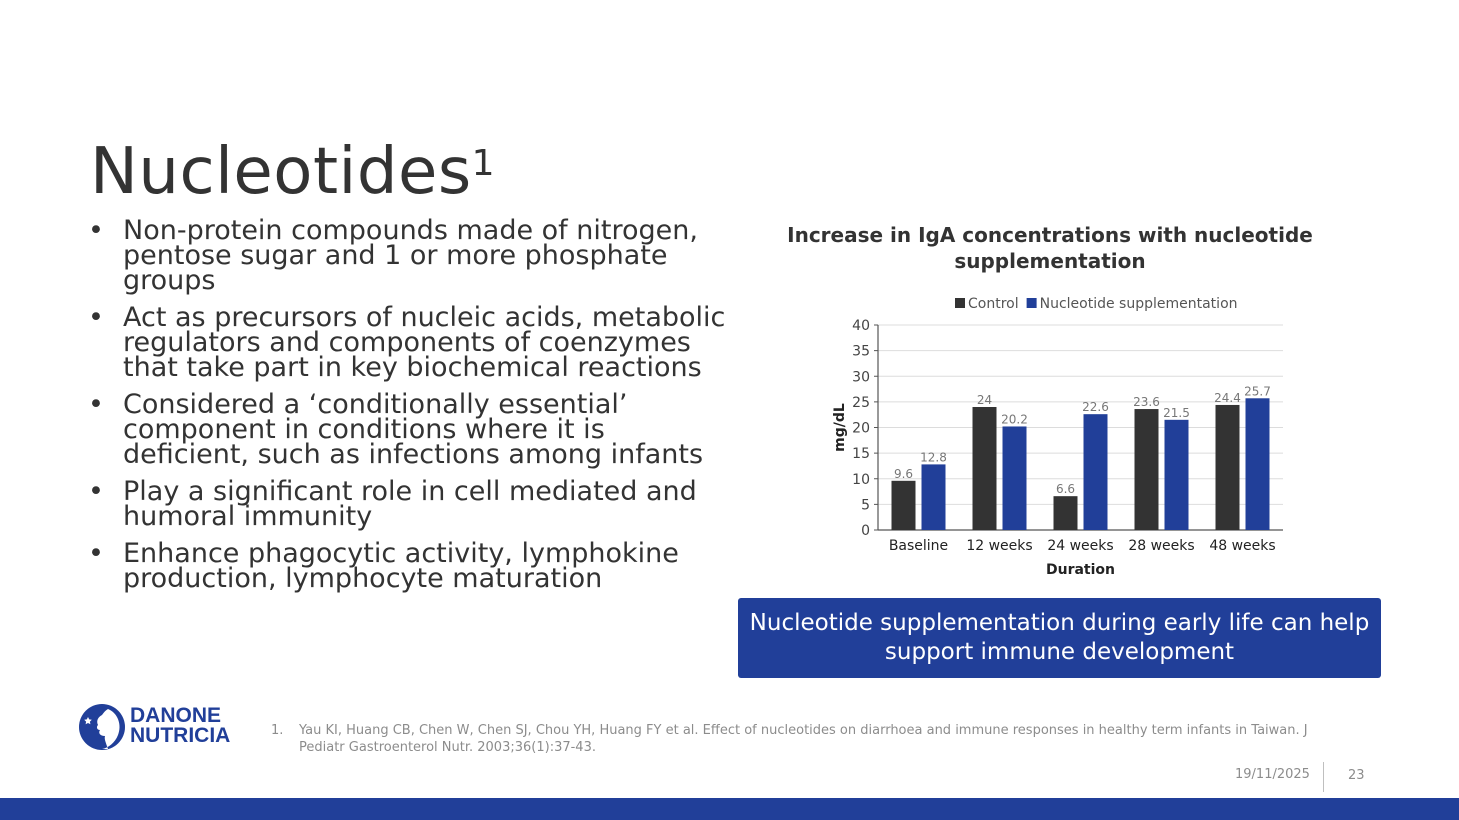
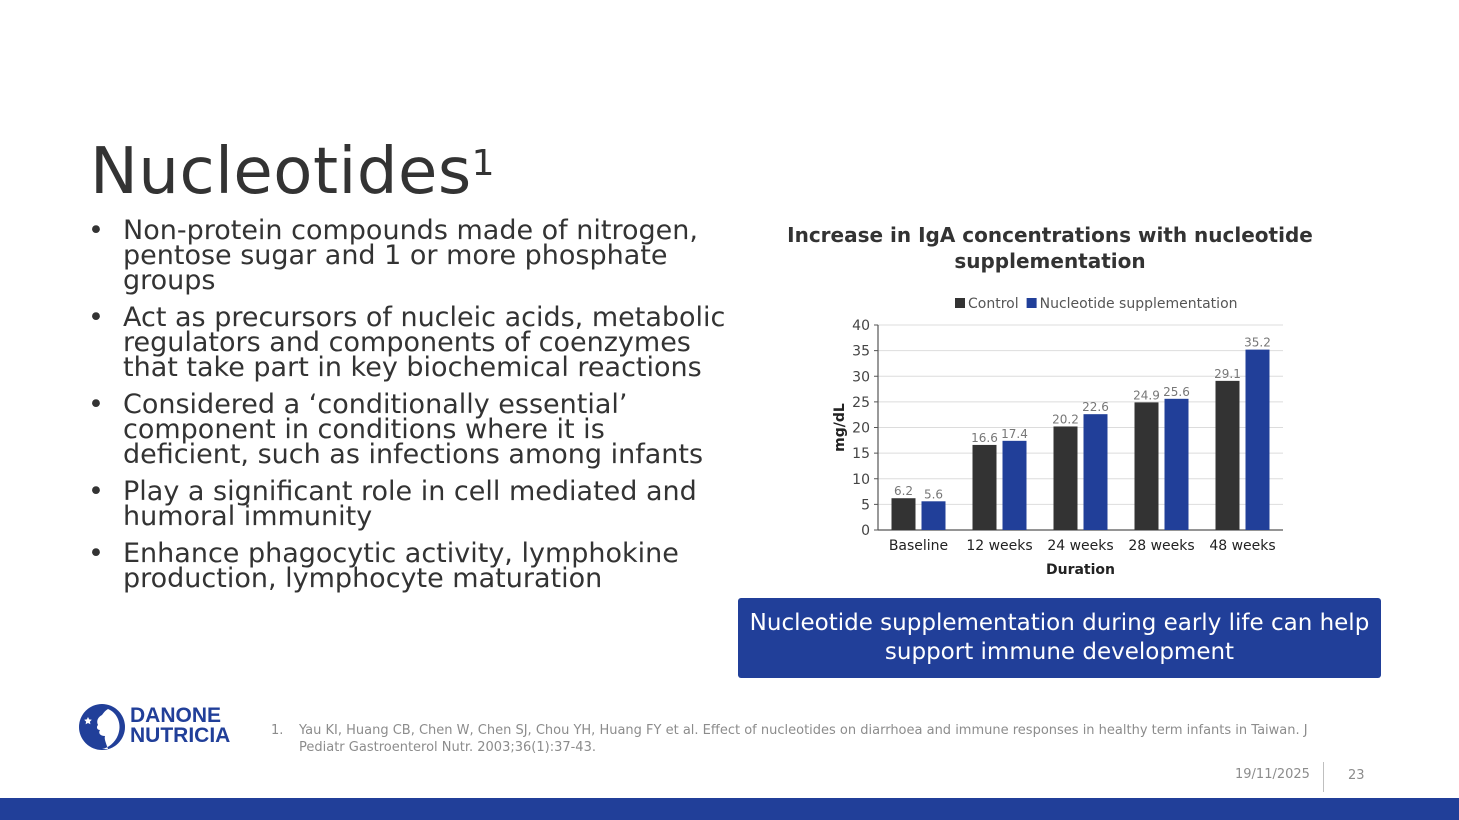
Control/Baseline: 9.6 -> 6.2
Nucleotide supplementation/Baseline: 12.8 -> 5.6
Control/12 weeks: 24 -> 16.6
Nucleotide supplementation/12 weeks: 20.2 -> 17.4
Control/24 weeks: 6.6 -> 20.2
Control/28 weeks: 23.6 -> 24.9
Nucleotide supplementation/28 weeks: 21.5 -> 25.6
Control/48 weeks: 24.4 -> 29.1
Nucleotide supplementation/48 weeks: 25.7 -> 35.2
